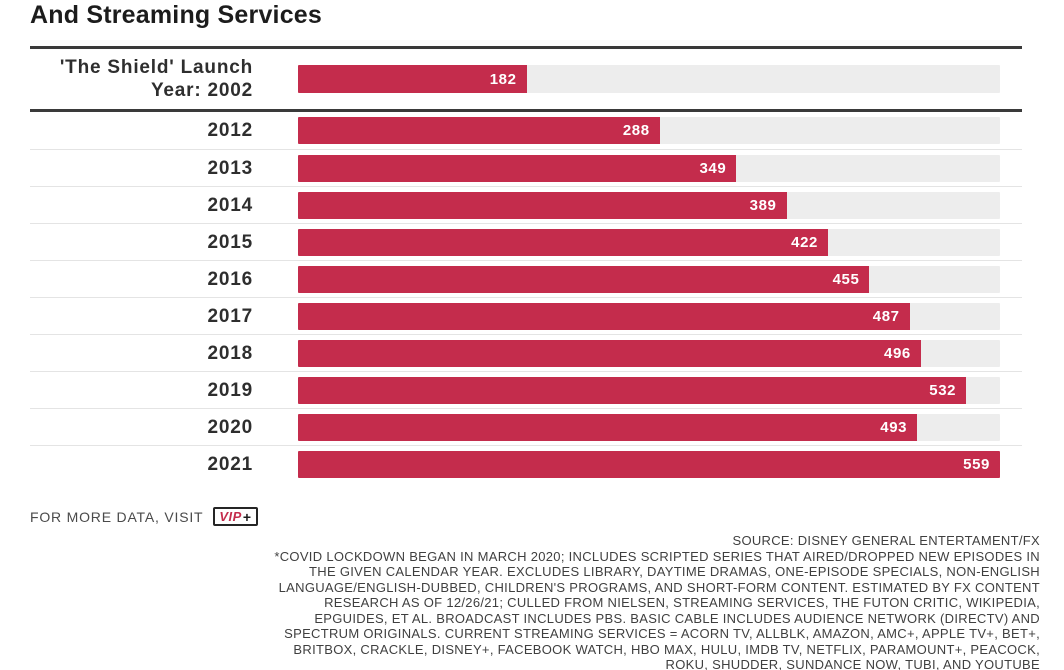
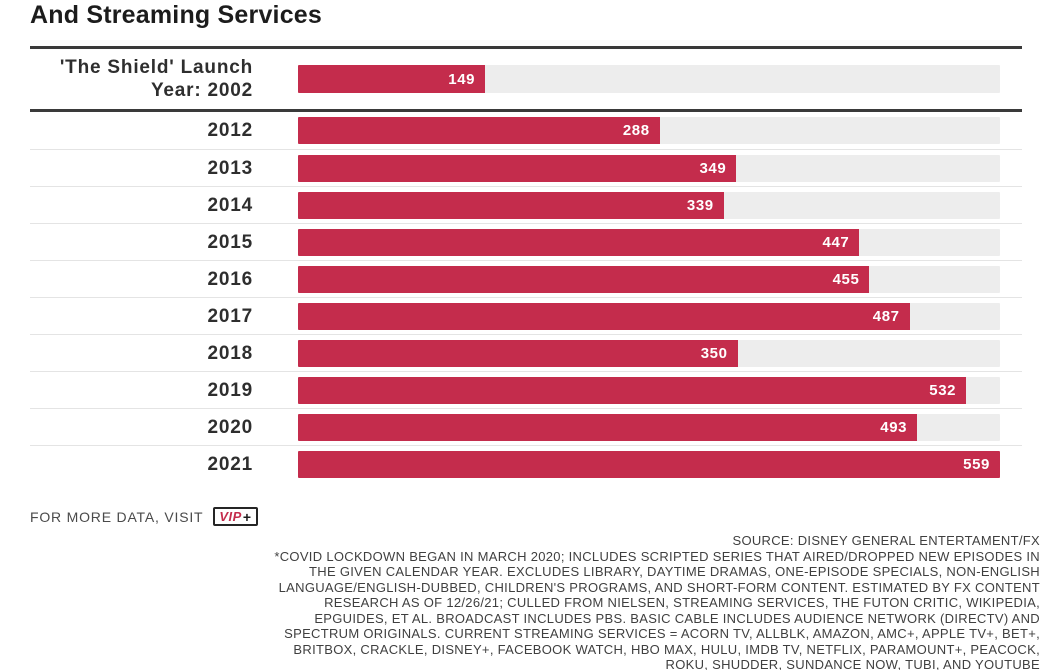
'The Shield' Launch Year: 2002: 182 -> 149
2014: 389 -> 339
2015: 422 -> 447
2018: 496 -> 350
